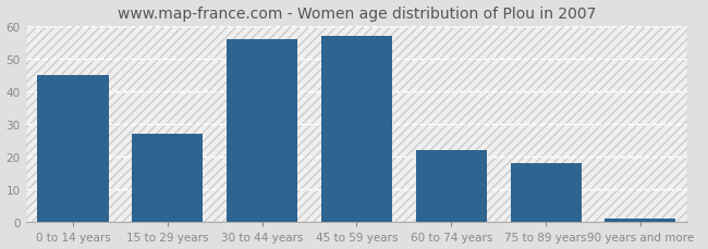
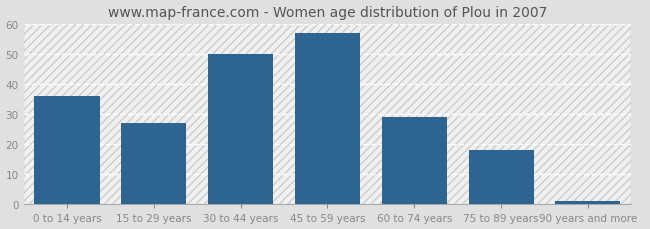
0 to 14 years: 45 -> 36
30 to 44 years: 56 -> 50
60 to 74 years: 22 -> 29
